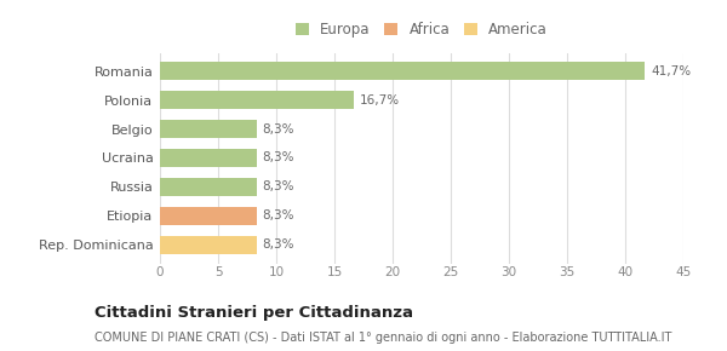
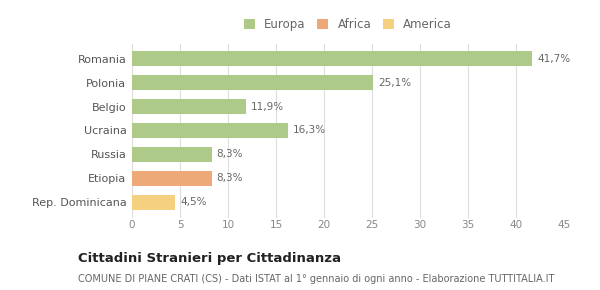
Polonia: 16,7% -> 25,1%
Belgio: 8,3% -> 11,9%
Ucraina: 8,3% -> 16,3%
Rep. Dominicana: 8,3% -> 4,5%
